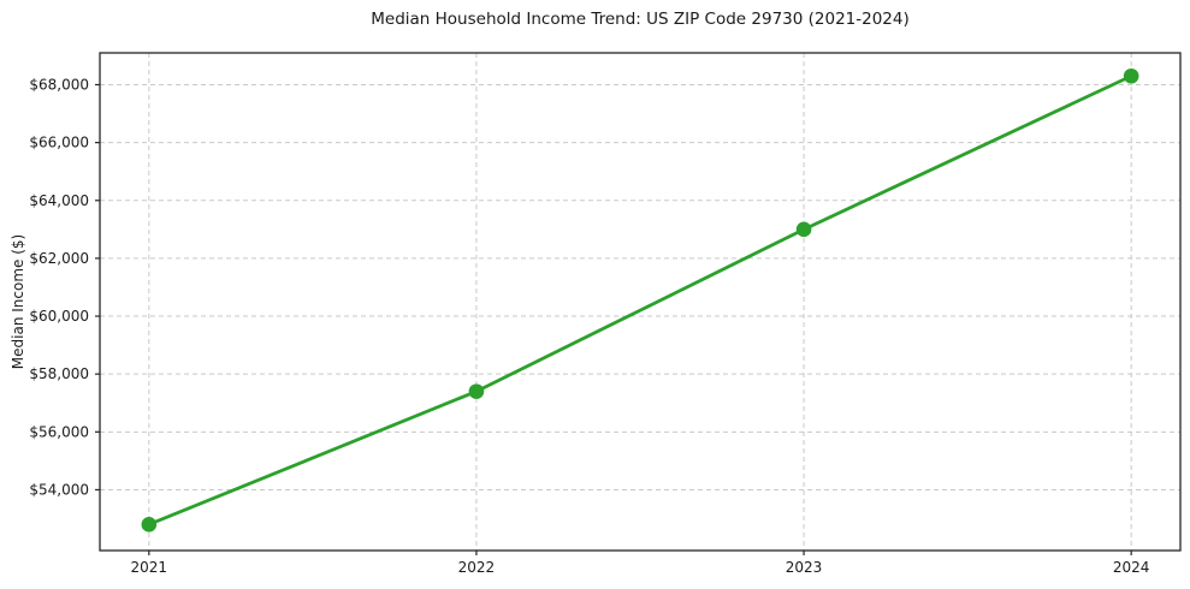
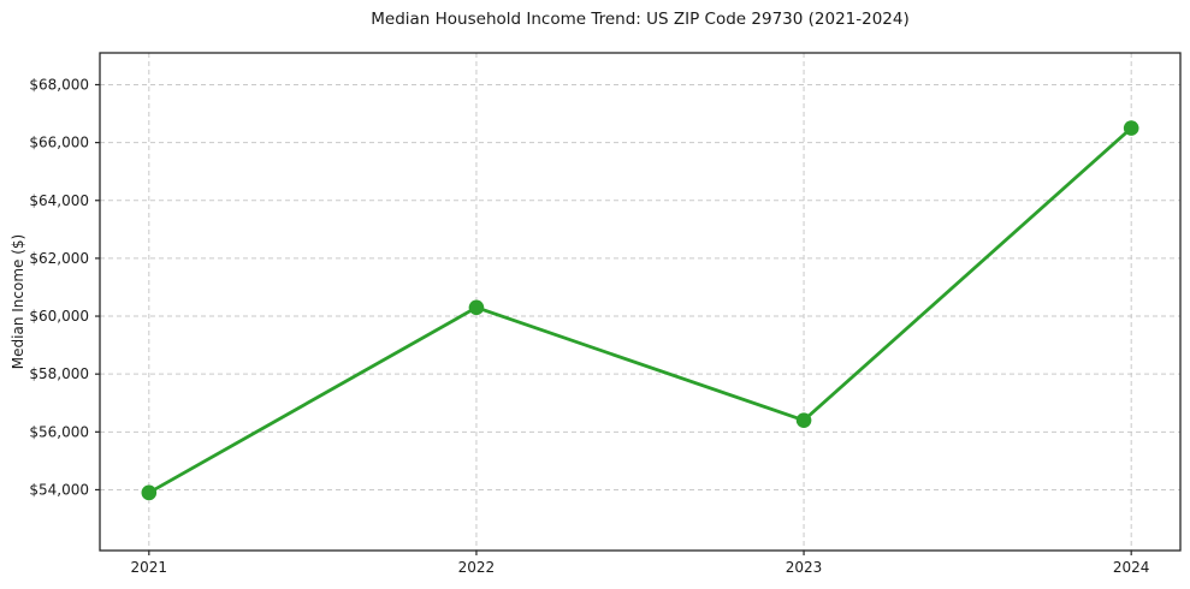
2021: $52800 -> $53900
2022: $57400 -> $60300
2023: $63000 -> $56400
2024: $68300 -> $66500
